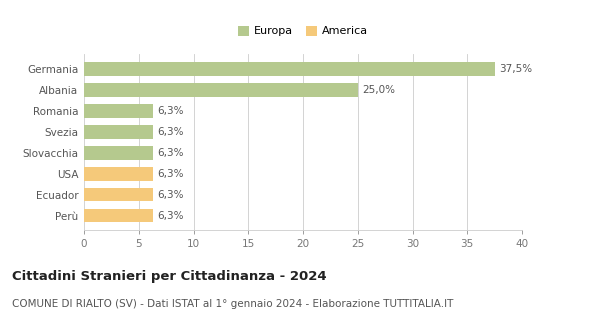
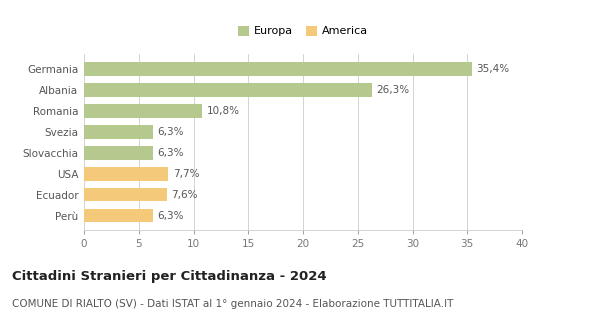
Germania: 37,5% -> 35,4%
Albania: 25,0% -> 26,3%
Romania: 6,3% -> 10,8%
USA: 6,3% -> 7,7%
Ecuador: 6,3% -> 7,6%
